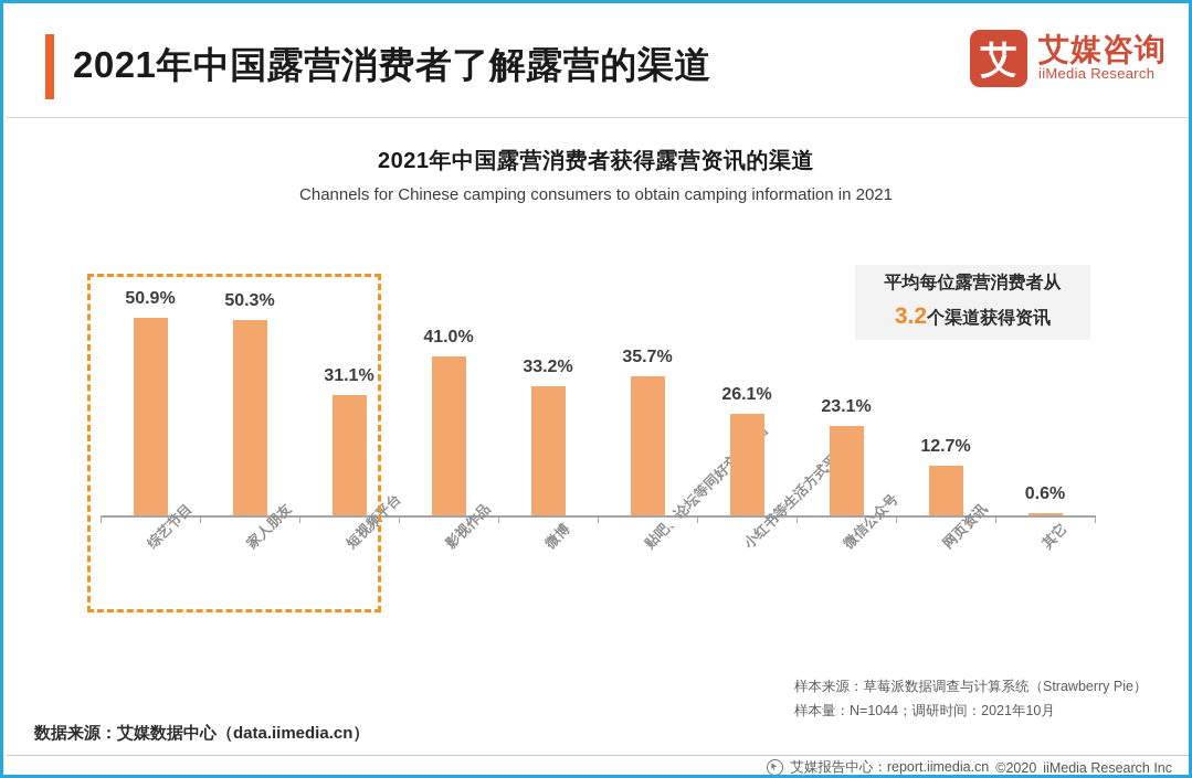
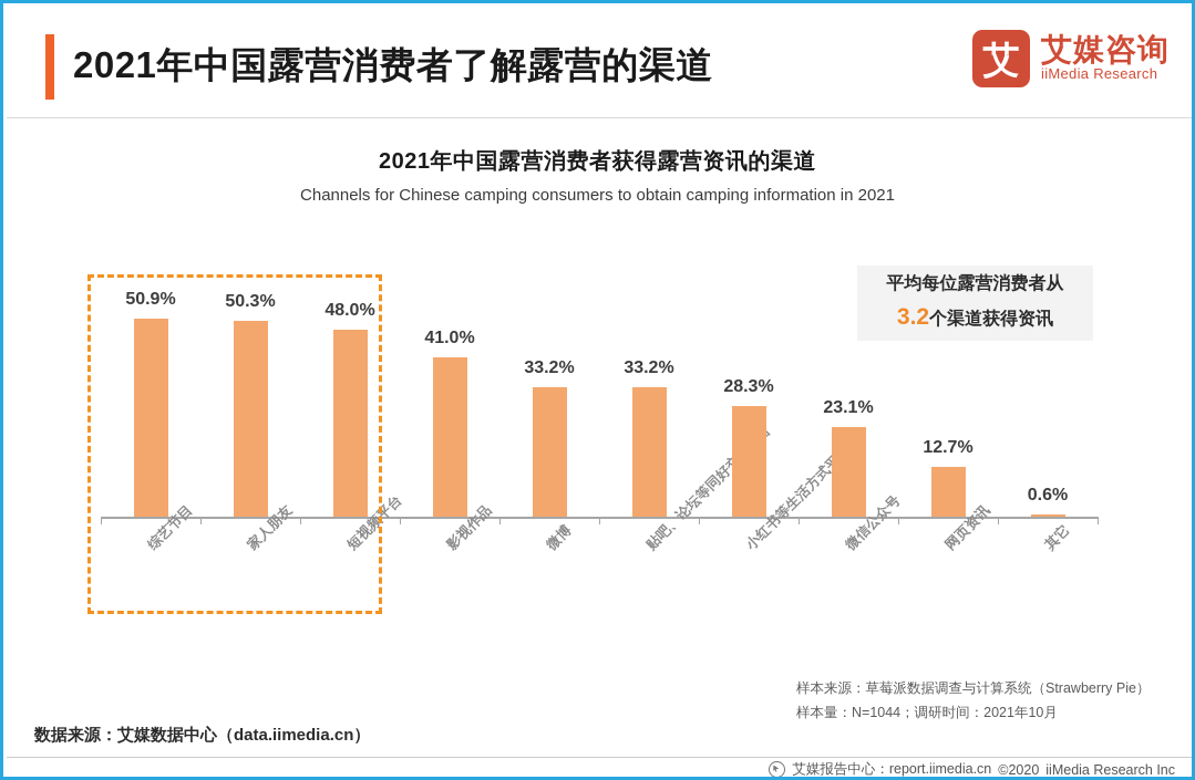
短视频平台: 31.1% -> 48.0%
贴吧、论坛等同好交流平台: 35.7% -> 33.2%
小红书等生活方式平台: 26.1% -> 28.3%
